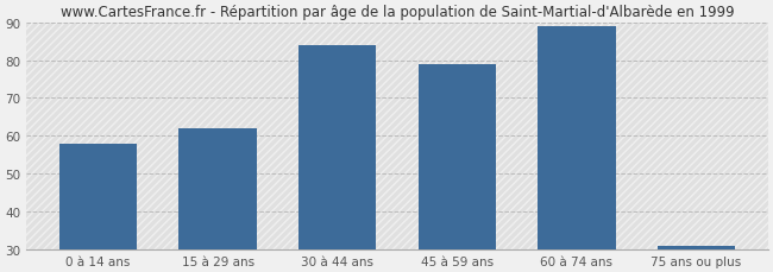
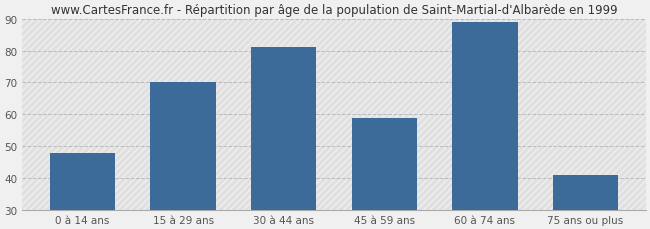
0 à 14 ans: 58 -> 48
15 à 29 ans: 62 -> 70
30 à 44 ans: 84 -> 81
45 à 59 ans: 79 -> 59
75 ans ou plus: 31 -> 41
